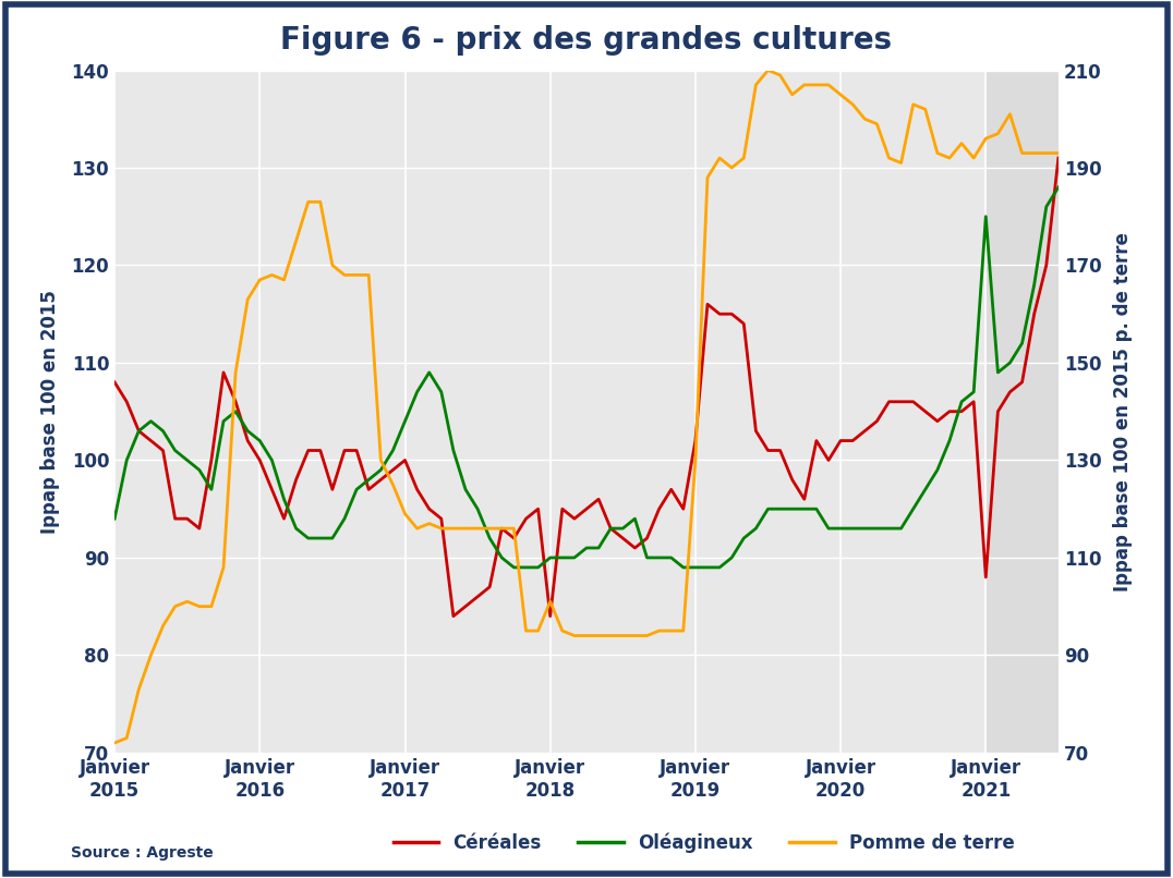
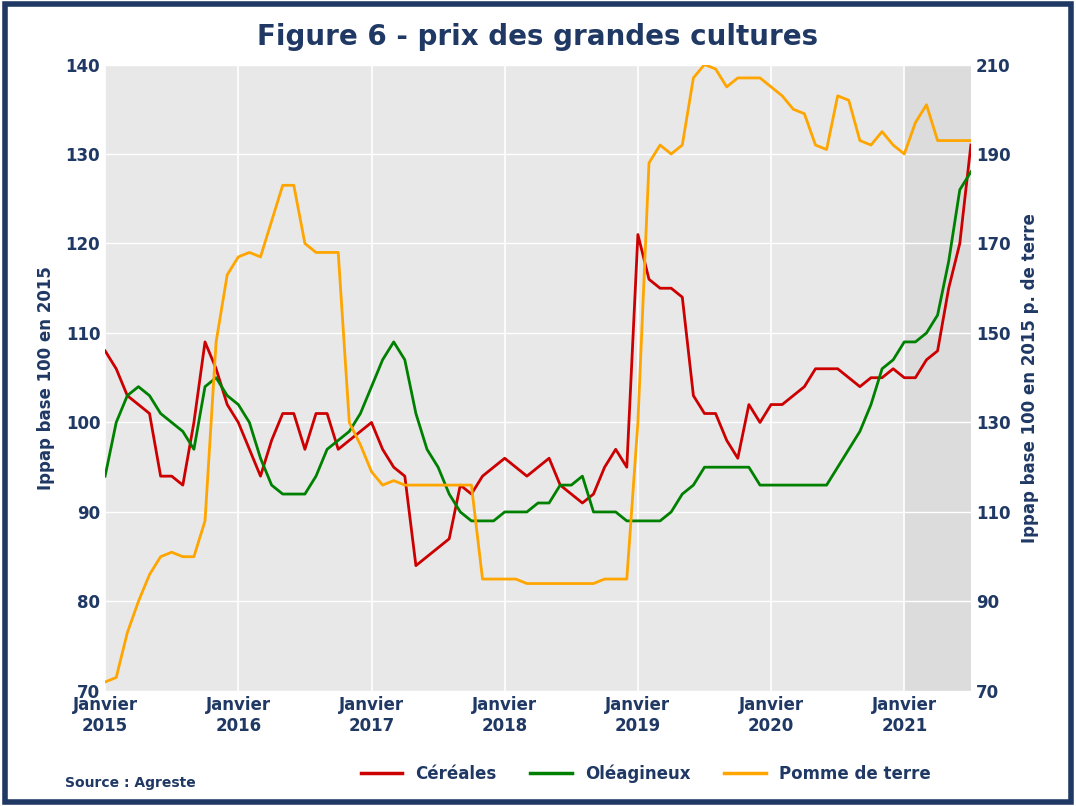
Céréales/Janvier 2018: 84 -> 96
Pomme de terre/Janvier 2018: 101 -> 95
Céréales/Janvier 2019: 102 -> 121
Céréales/Janvier 2021: 88 -> 105
Oléagineux/Janvier 2021: 125 -> 109
Pomme de terre/Janvier 2021: 196 -> 190
